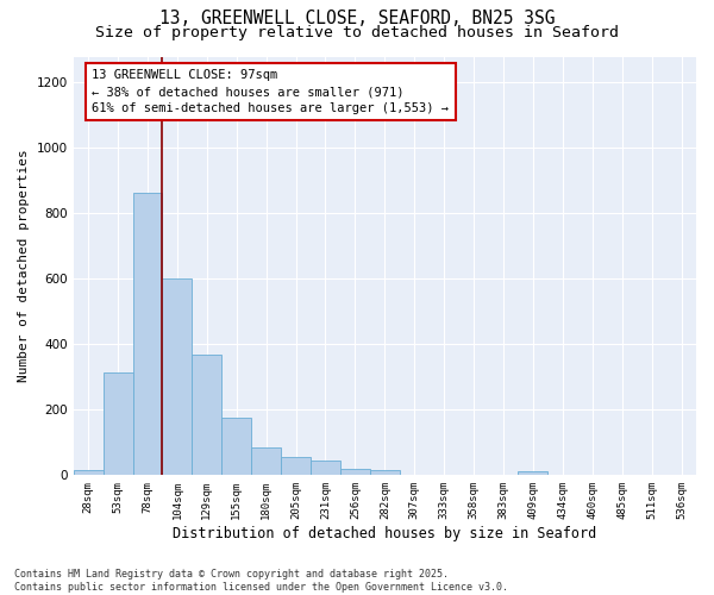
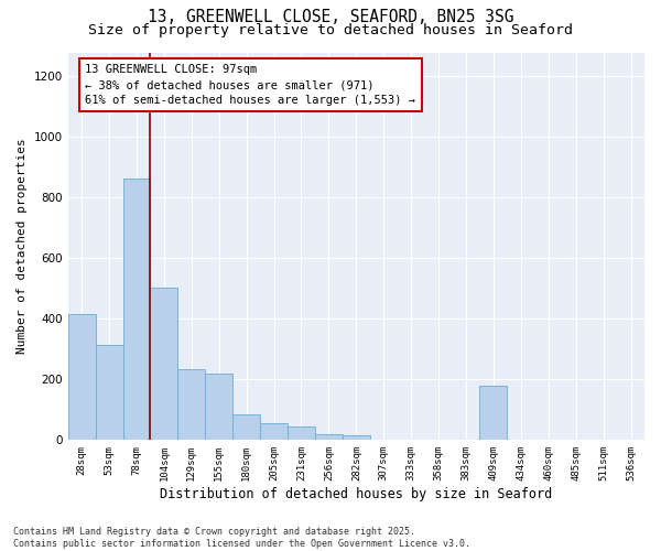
28sqm: 15 -> 415
104sqm: 600 -> 505
129sqm: 370 -> 235
155sqm: 175 -> 220
409sqm: 12 -> 180
